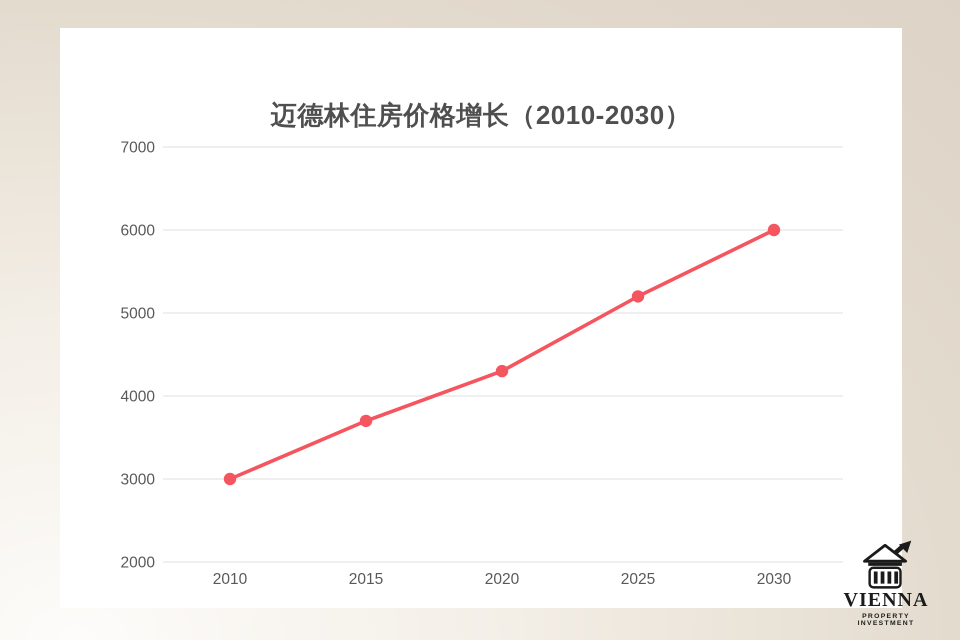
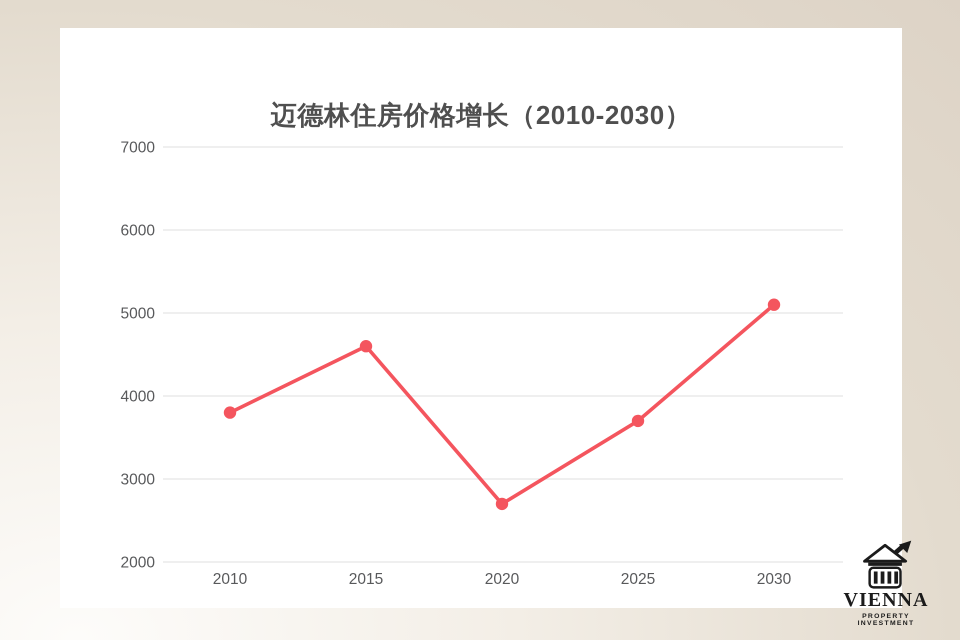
2010: 3000 -> 3800
2015: 3700 -> 4600
2020: 4300 -> 2700
2025: 5200 -> 3700
2030: 6000 -> 5100
